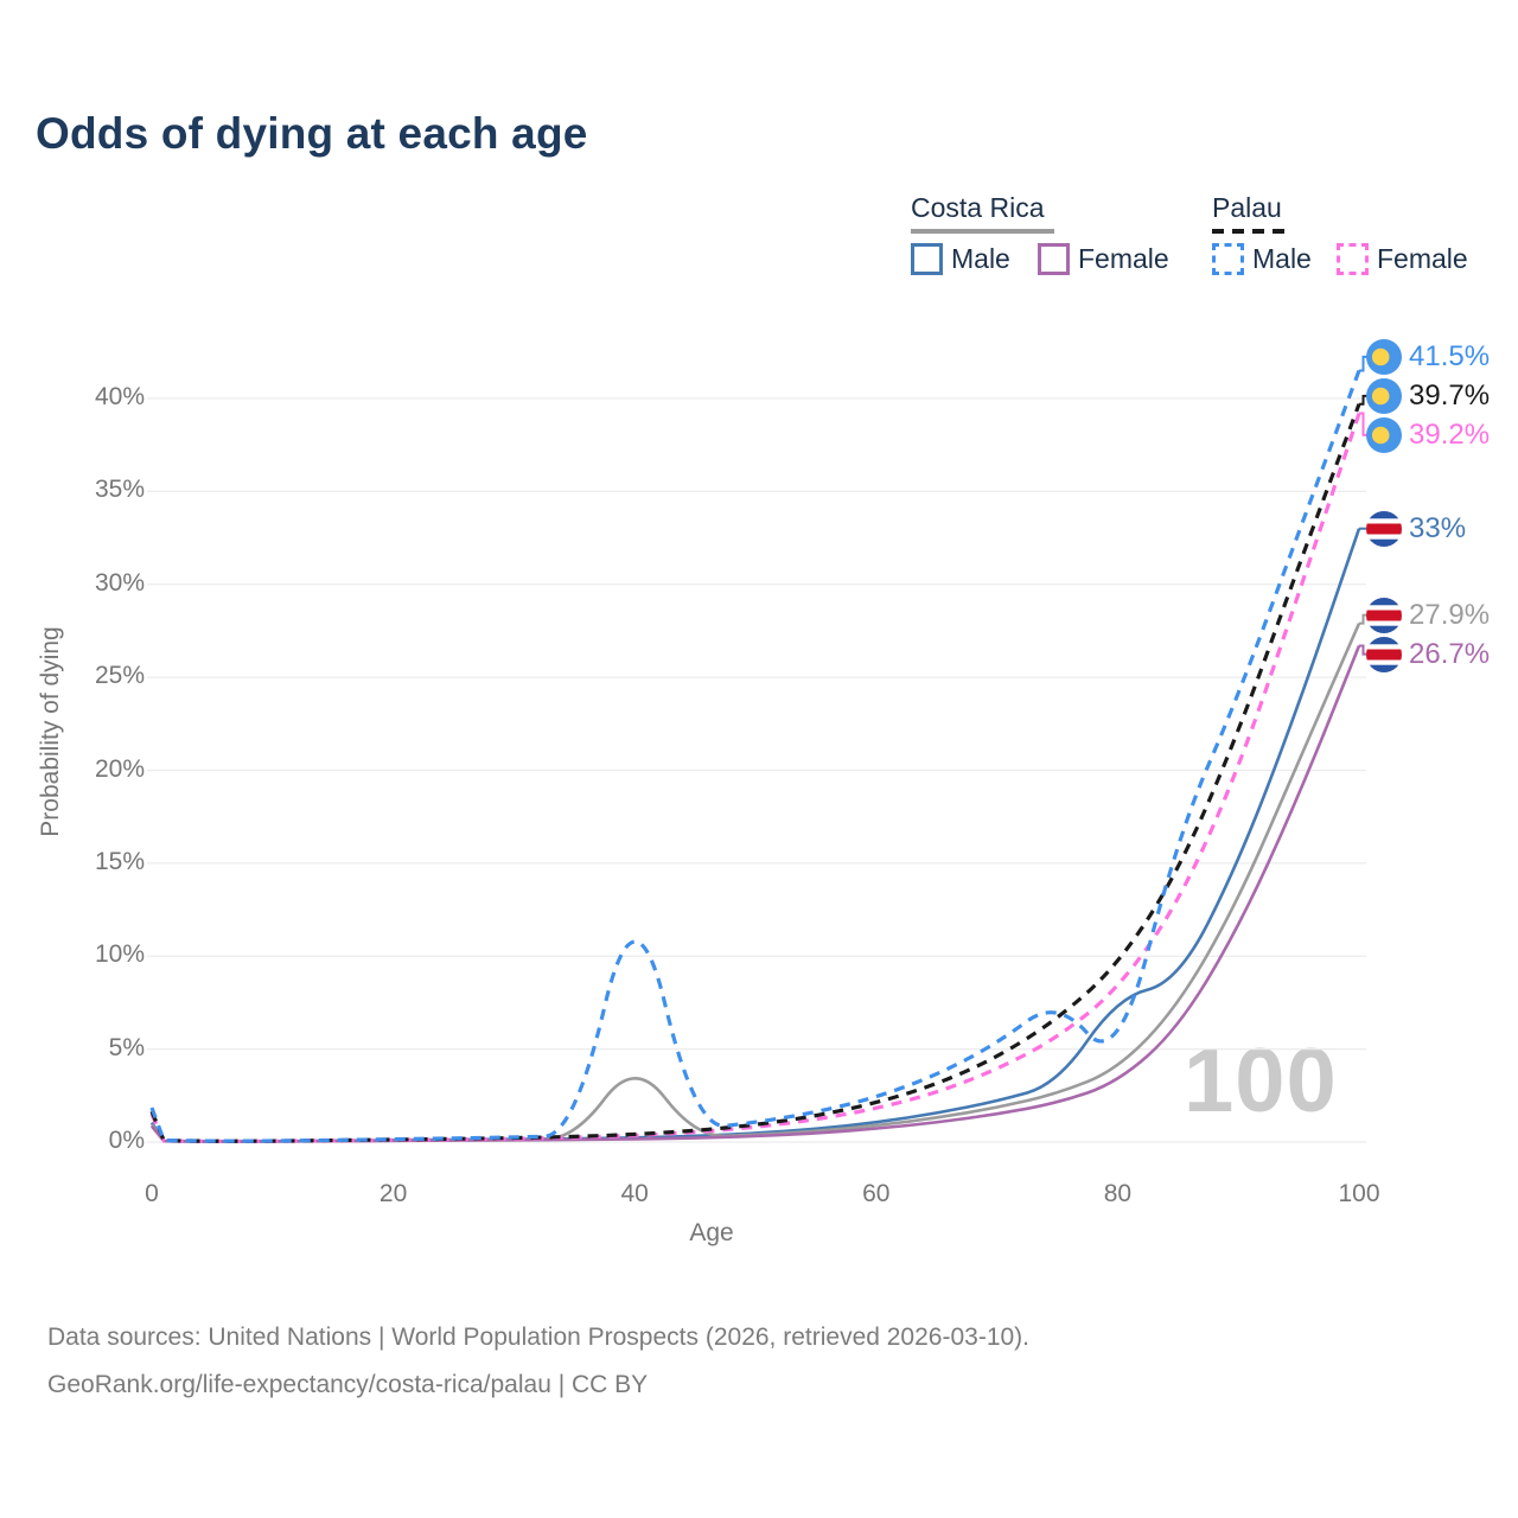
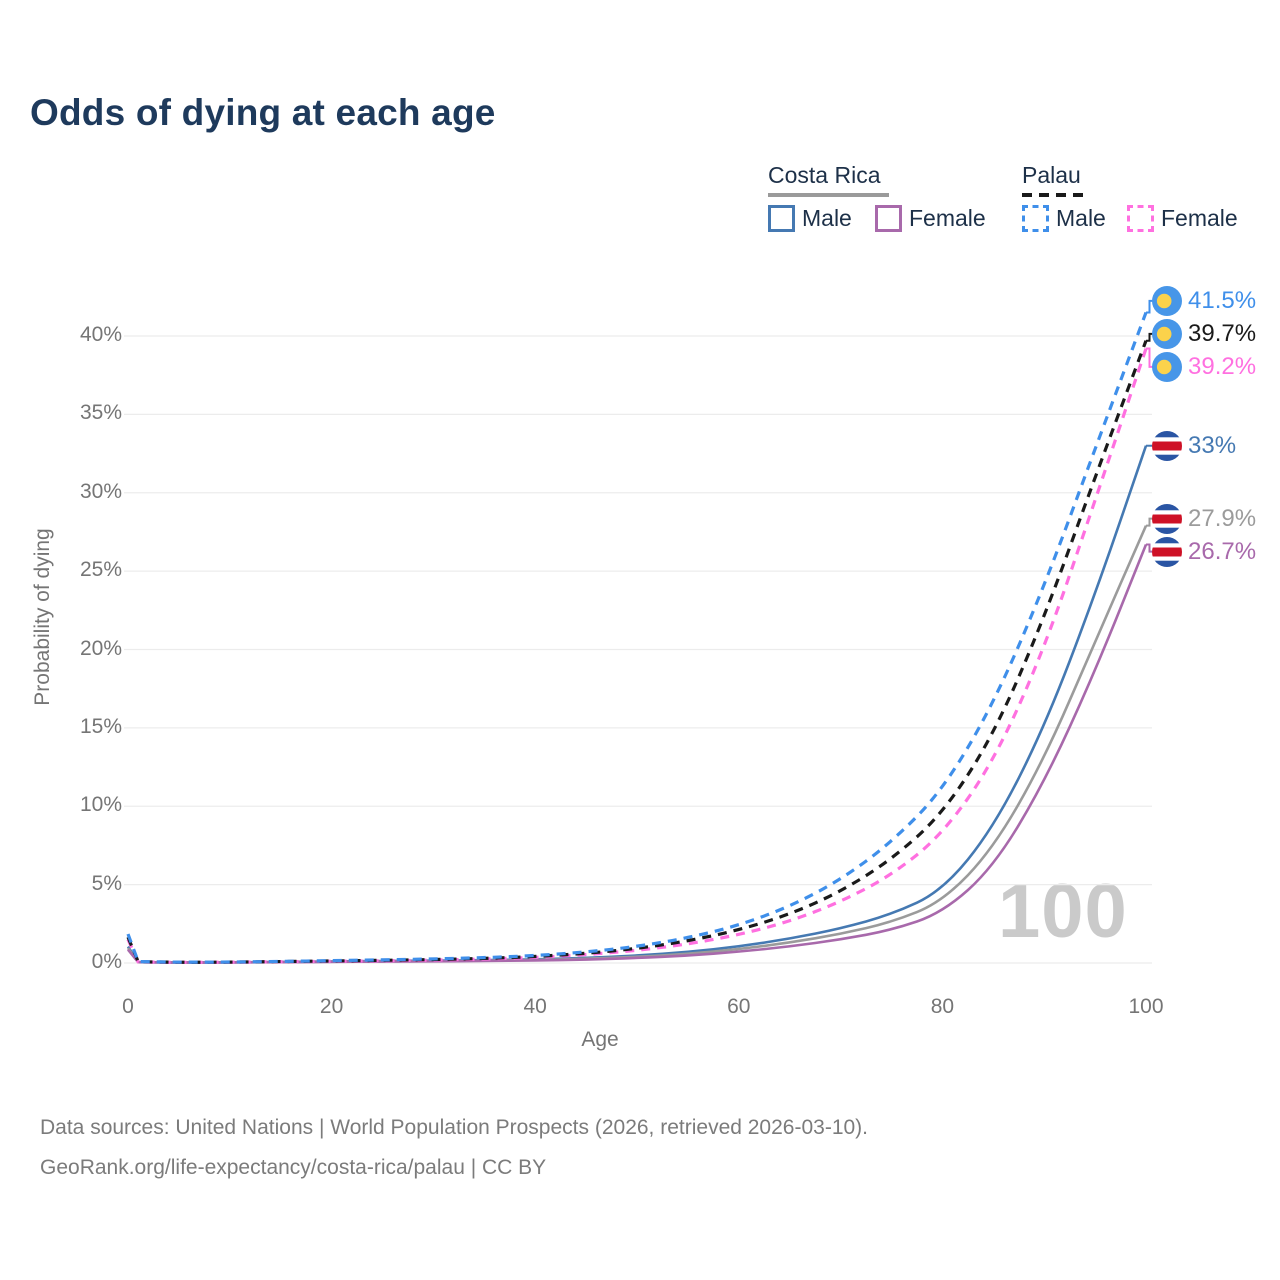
Costa Rica/40: 4.5% -> 0.2%
Palau Male/40: 14.2% -> 0.5%
Costa Rica Male/80: 7.8% -> 4.6%
Palau Male/80: 4.0% -> 11.0%
